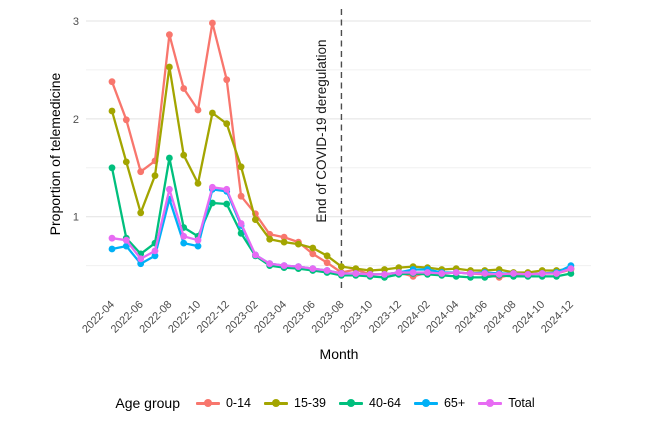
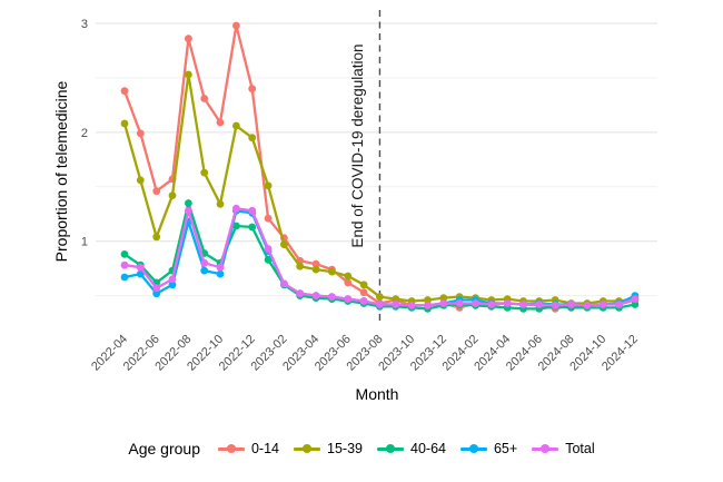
40-64/2022-04: 1.5 -> 0.9
40-64/2022-08: 1.6 -> 1.4
